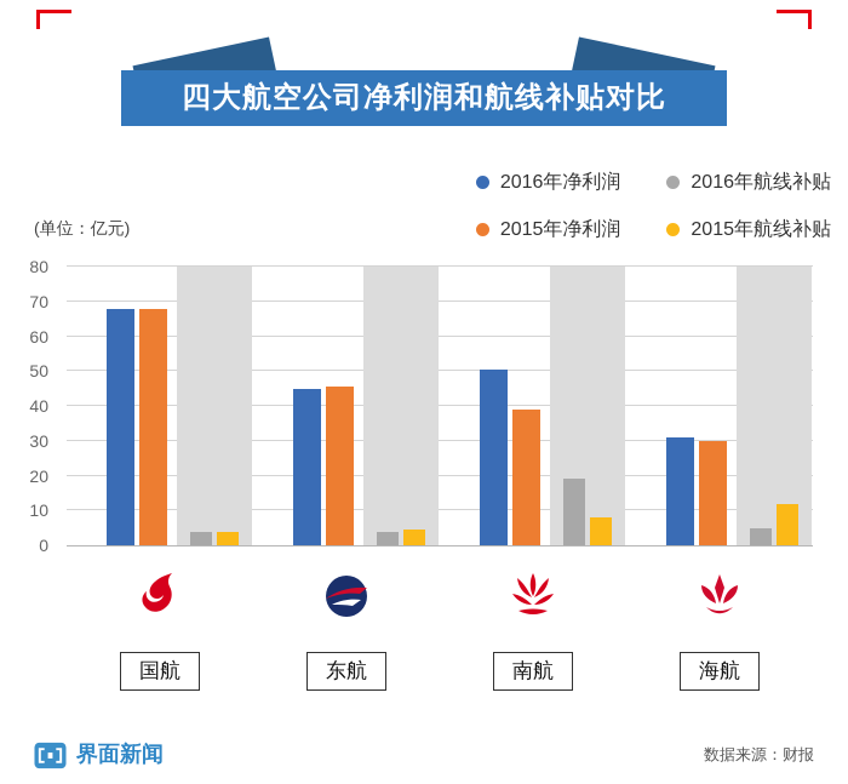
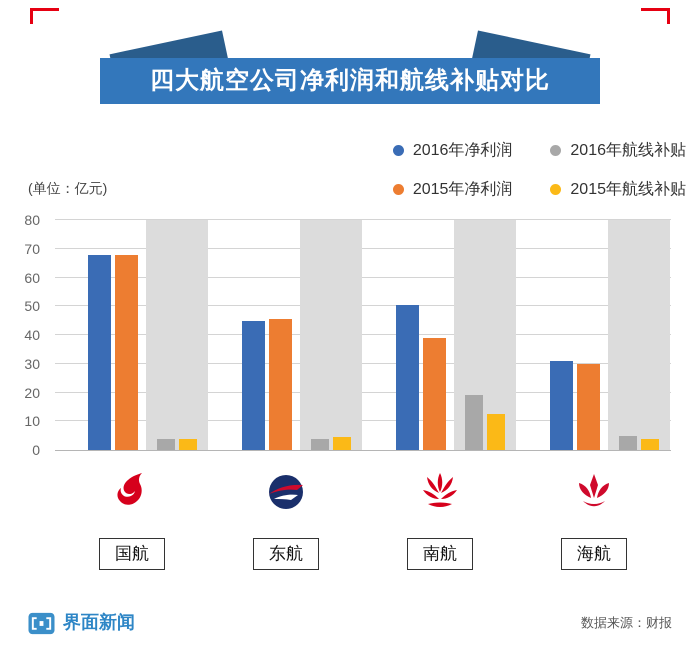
2015年航线补贴/南航: 8 -> 12
2015年航线补贴/海航: 12 -> 4
